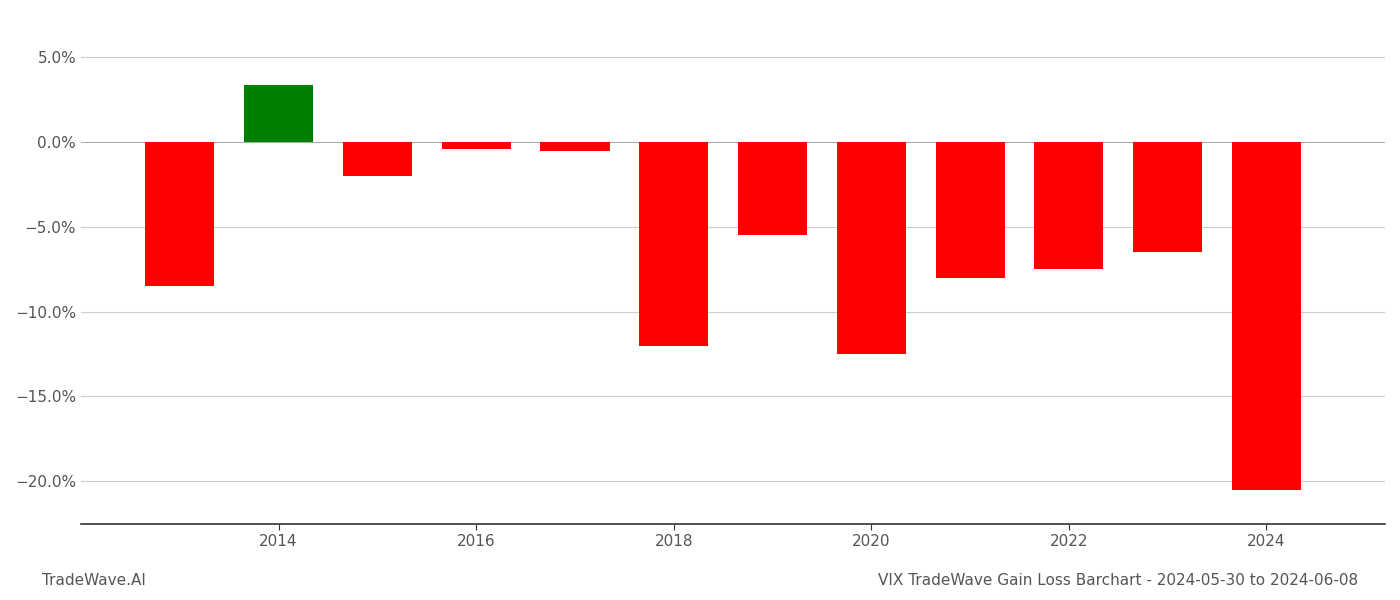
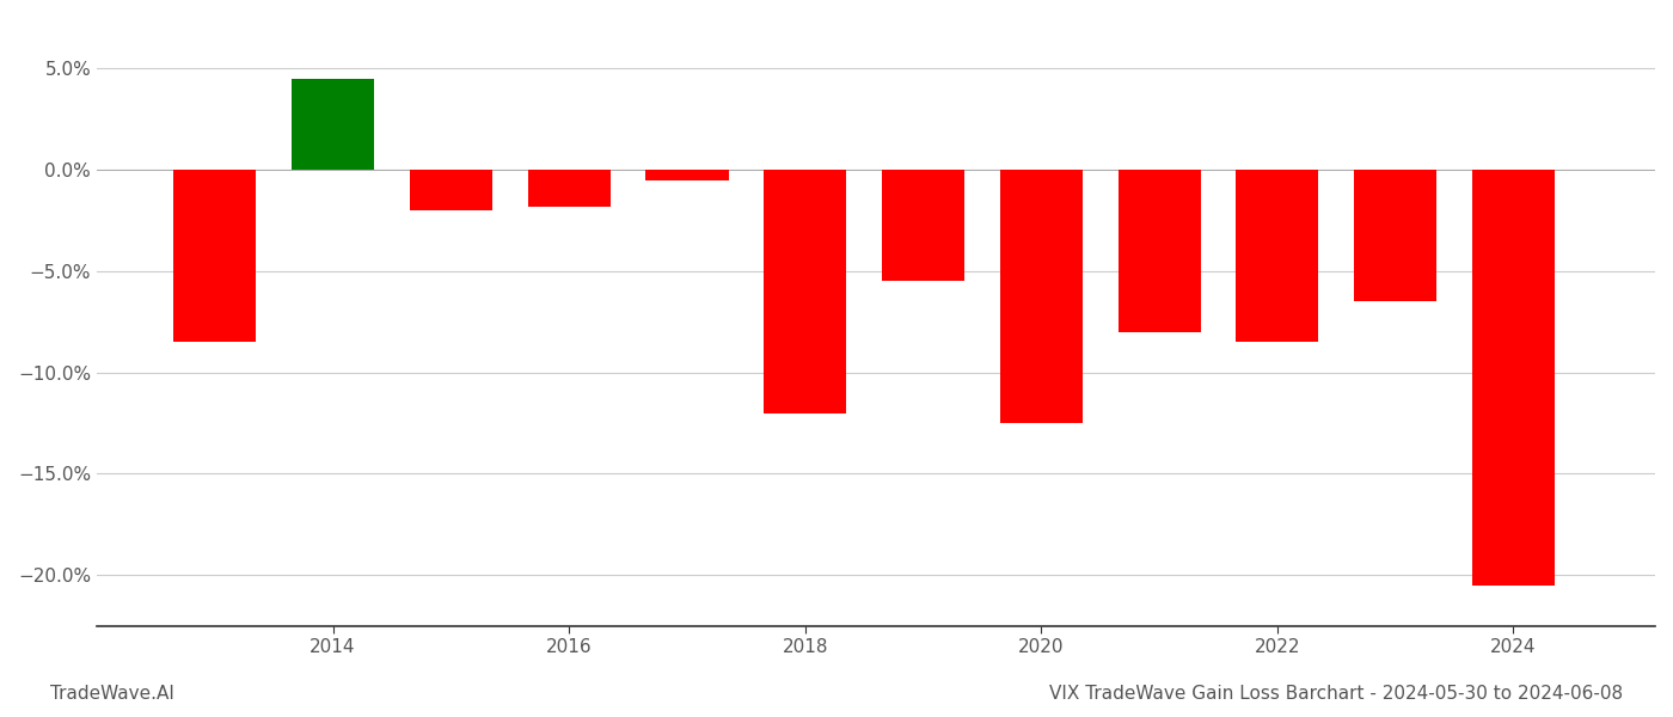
2014: 3.4% -> 4.5%
2016: -0.4% -> -1.8%
2022: -7.5% -> -8.5%
